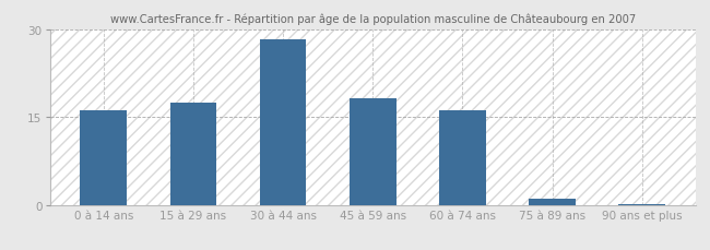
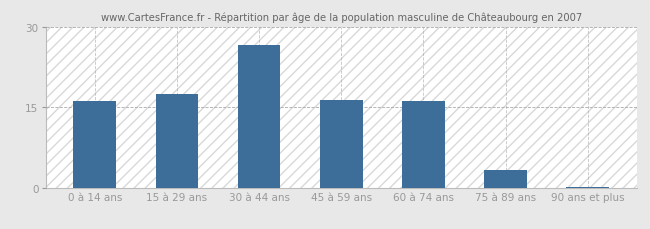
30 à 44 ans: 28.3 -> 26.6
45 à 59 ans: 18.2 -> 16.4
75 à 89 ans: 1.1 -> 3.2
